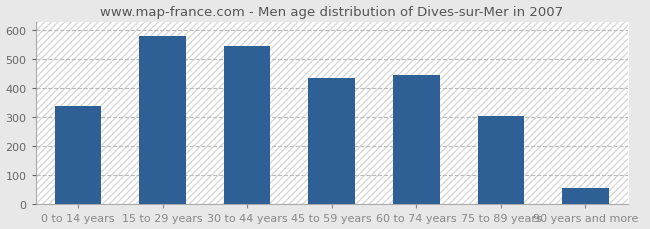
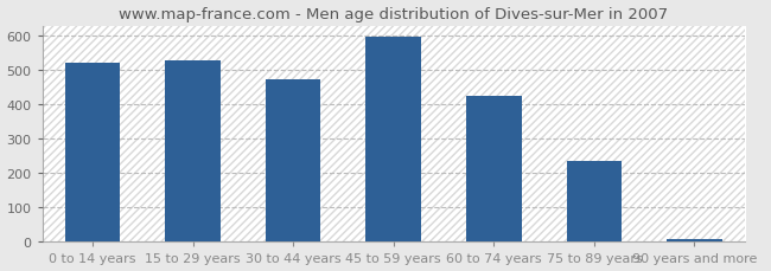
0 to 14 years: 340 -> 520
15 to 29 years: 580 -> 530
30 to 44 years: 545 -> 475
45 to 59 years: 435 -> 597
60 to 74 years: 445 -> 425
75 to 89 years: 305 -> 235
90 years and more: 55 -> 10
